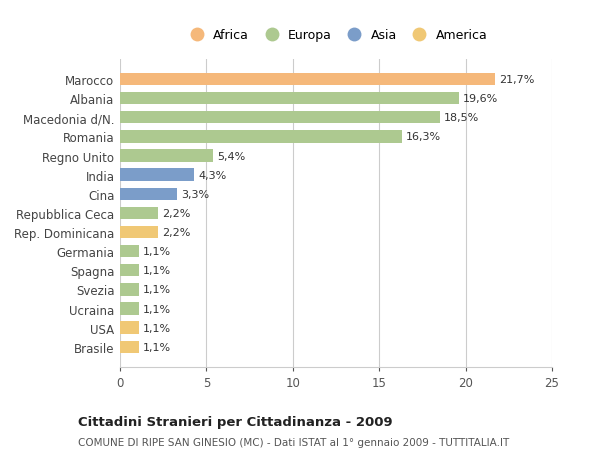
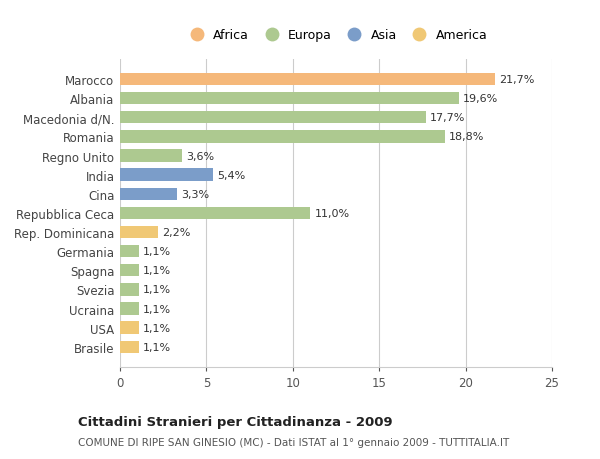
Macedonia d/N.: 18,5% -> 17,7%
Romania: 16,3% -> 18,8%
Regno Unito: 5,4% -> 3,6%
India: 4,3% -> 5,4%
Repubblica Ceca: 2,2% -> 11,0%
